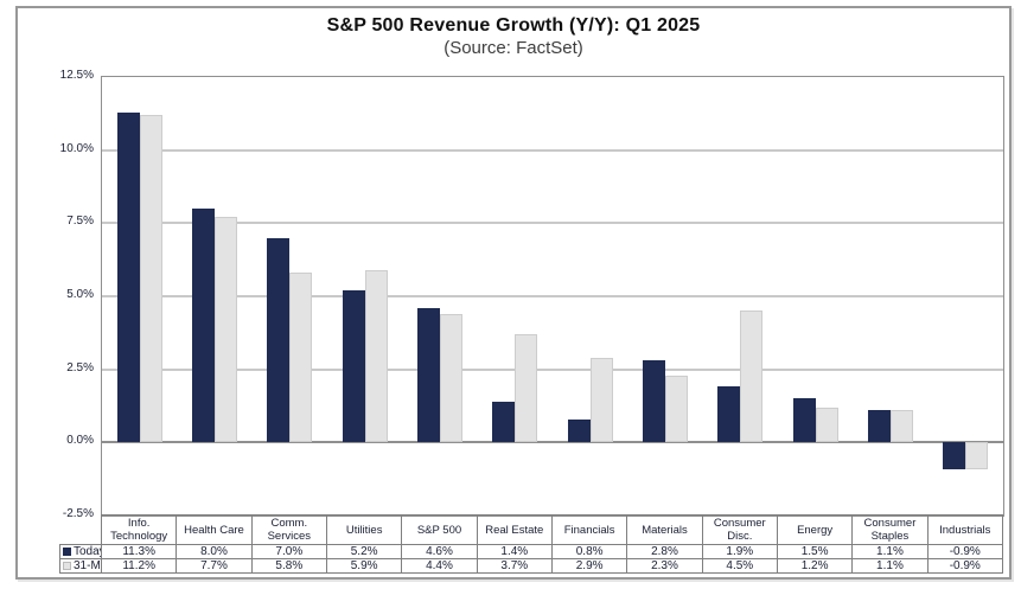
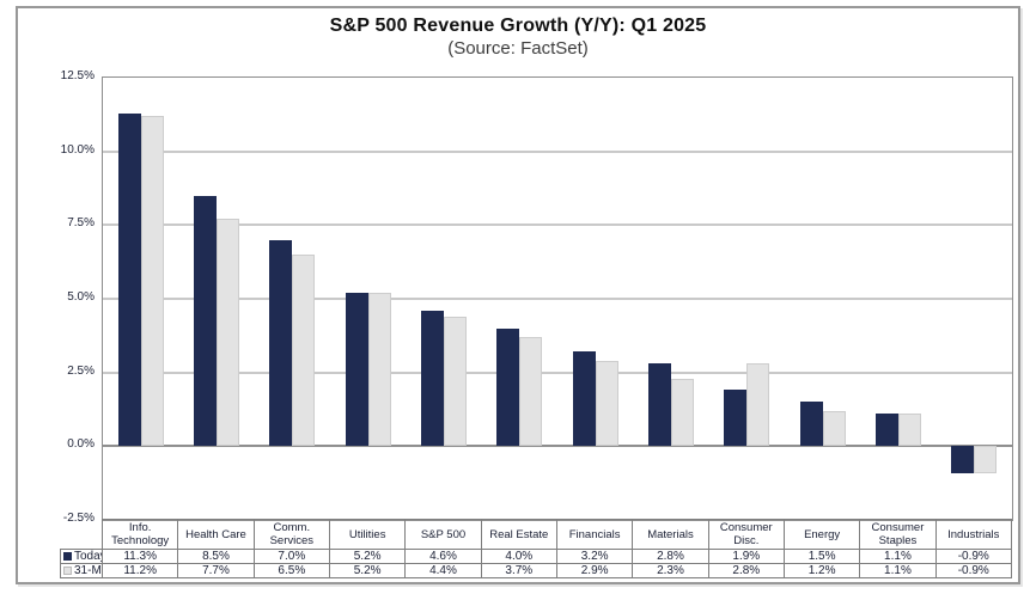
Today/Health Care: 8.0% -> 8.5%
31-Mar/Comm. Services: 5.8% -> 6.5%
31-Mar/Utilities: 5.9% -> 5.2%
Today/Real Estate: 1.4% -> 4.0%
Today/Financials: 0.8% -> 3.2%
31-Mar/Consumer Disc.: 4.5% -> 2.8%
